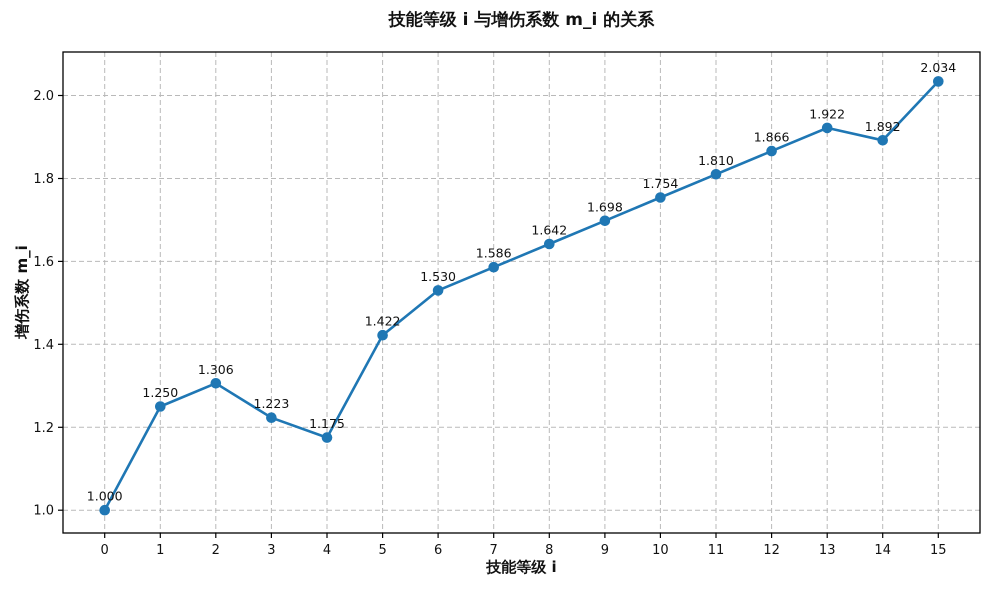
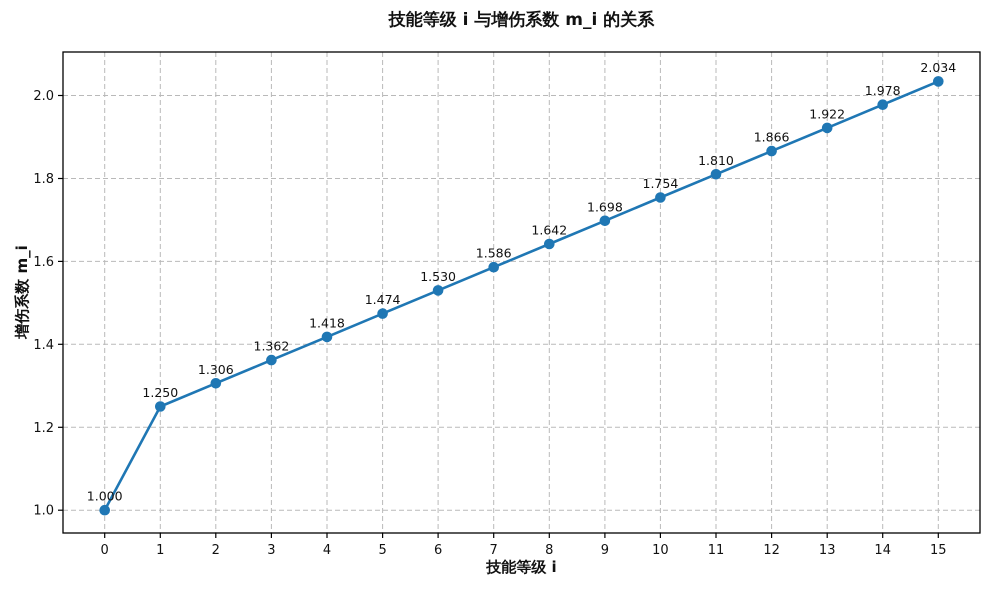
3: 1.223 -> 1.362
4: 1.175 -> 1.418
5: 1.422 -> 1.474
14: 1.892 -> 1.978
